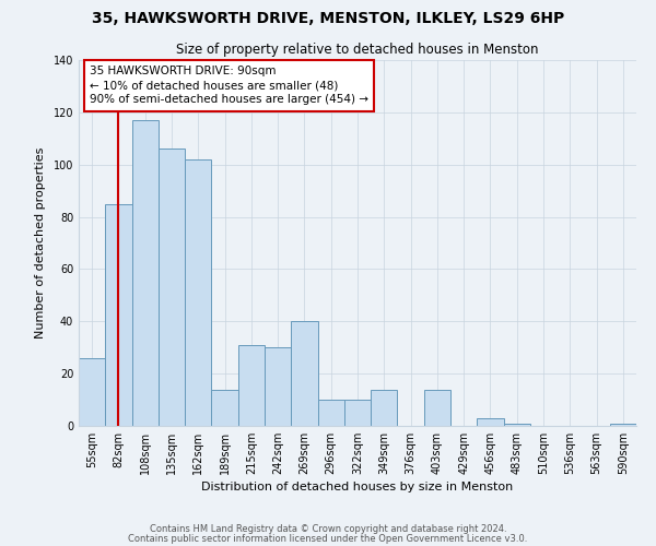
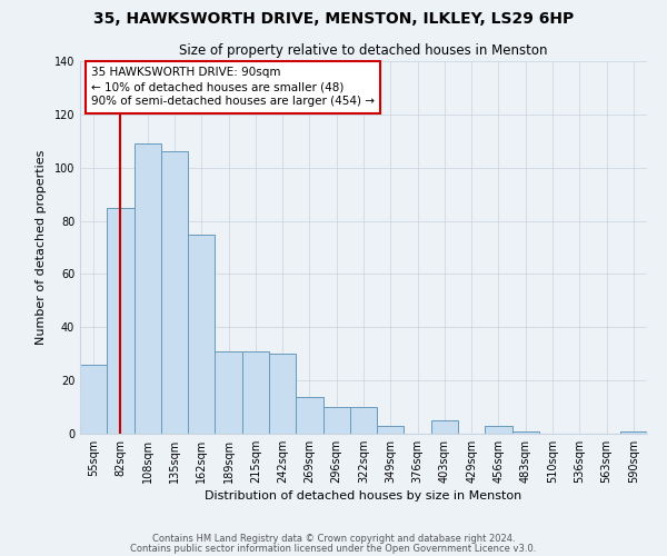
108sqm: 117 -> 109
162sqm: 102 -> 75
189sqm: 14 -> 31
269sqm: 40 -> 14
349sqm: 14 -> 3
403sqm: 14 -> 5
